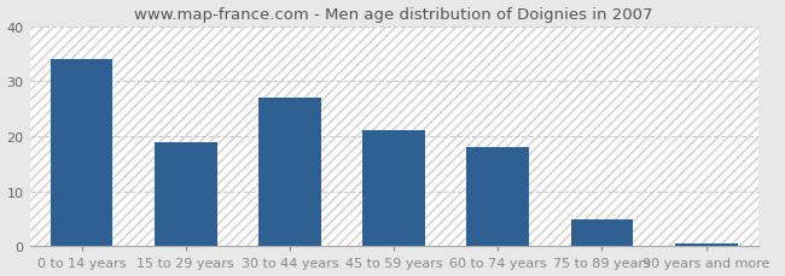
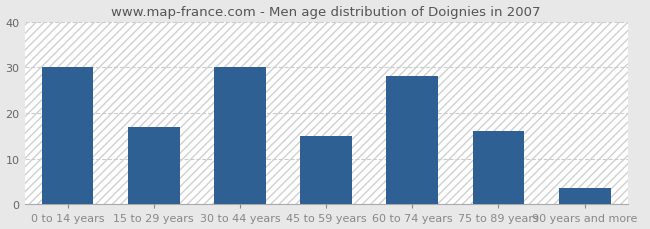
0 to 14 years: 34.0 -> 30.0
15 to 29 years: 19.0 -> 17.0
30 to 44 years: 27.0 -> 30.0
45 to 59 years: 21.0 -> 15.0
60 to 74 years: 18.0 -> 28.0
75 to 89 years: 5.0 -> 16.0
90 years and more: 0.5 -> 3.5
